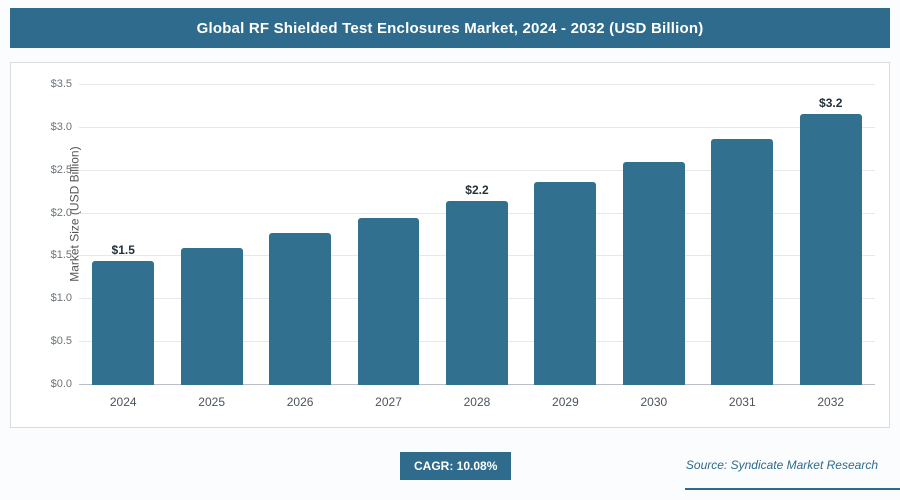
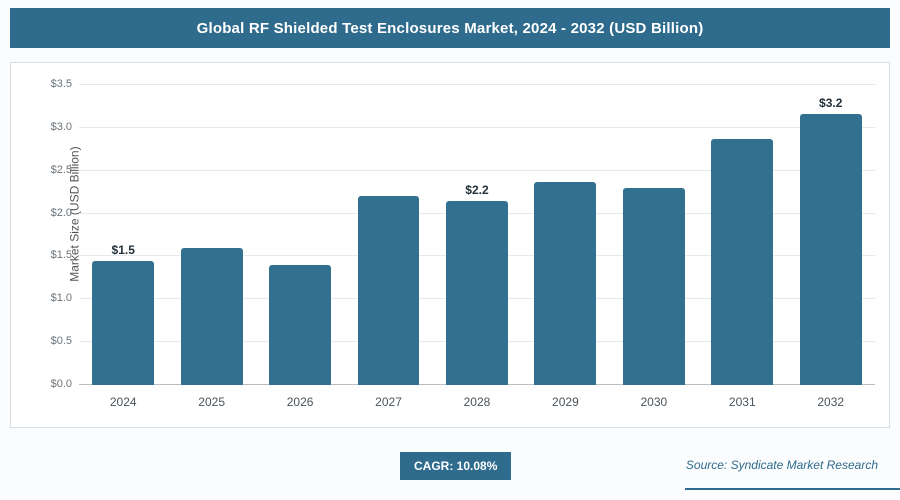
2026: $1.8 -> $1.4
2027: $1.9 -> $2.2
2030: $2.6 -> $2.3
